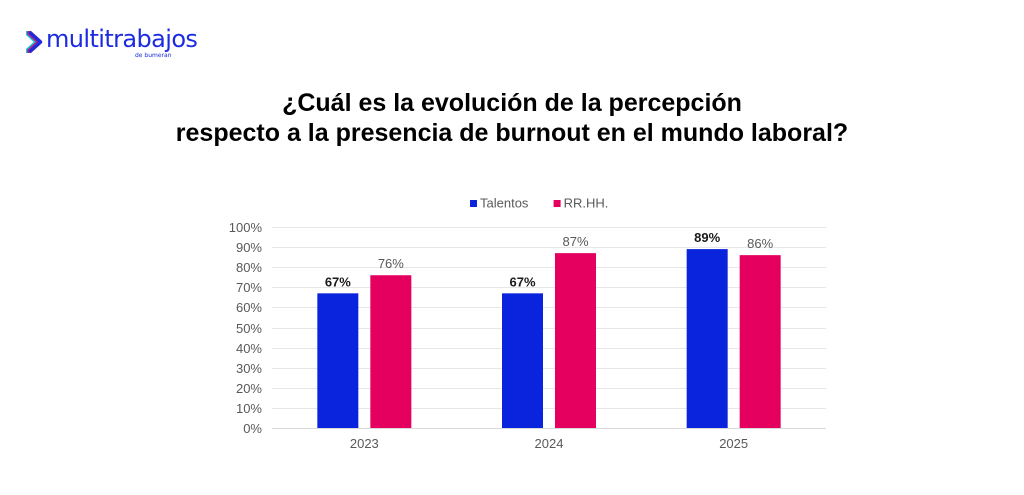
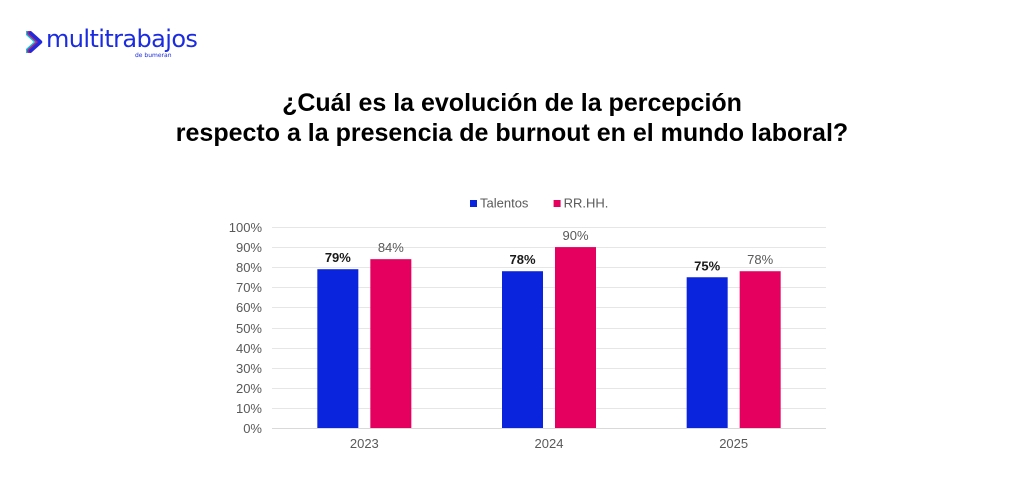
Talentos/2023: 67% -> 79%
RR.HH./2023: 76% -> 84%
Talentos/2024: 67% -> 78%
RR.HH./2024: 87% -> 90%
Talentos/2025: 89% -> 75%
RR.HH./2025: 86% -> 78%
